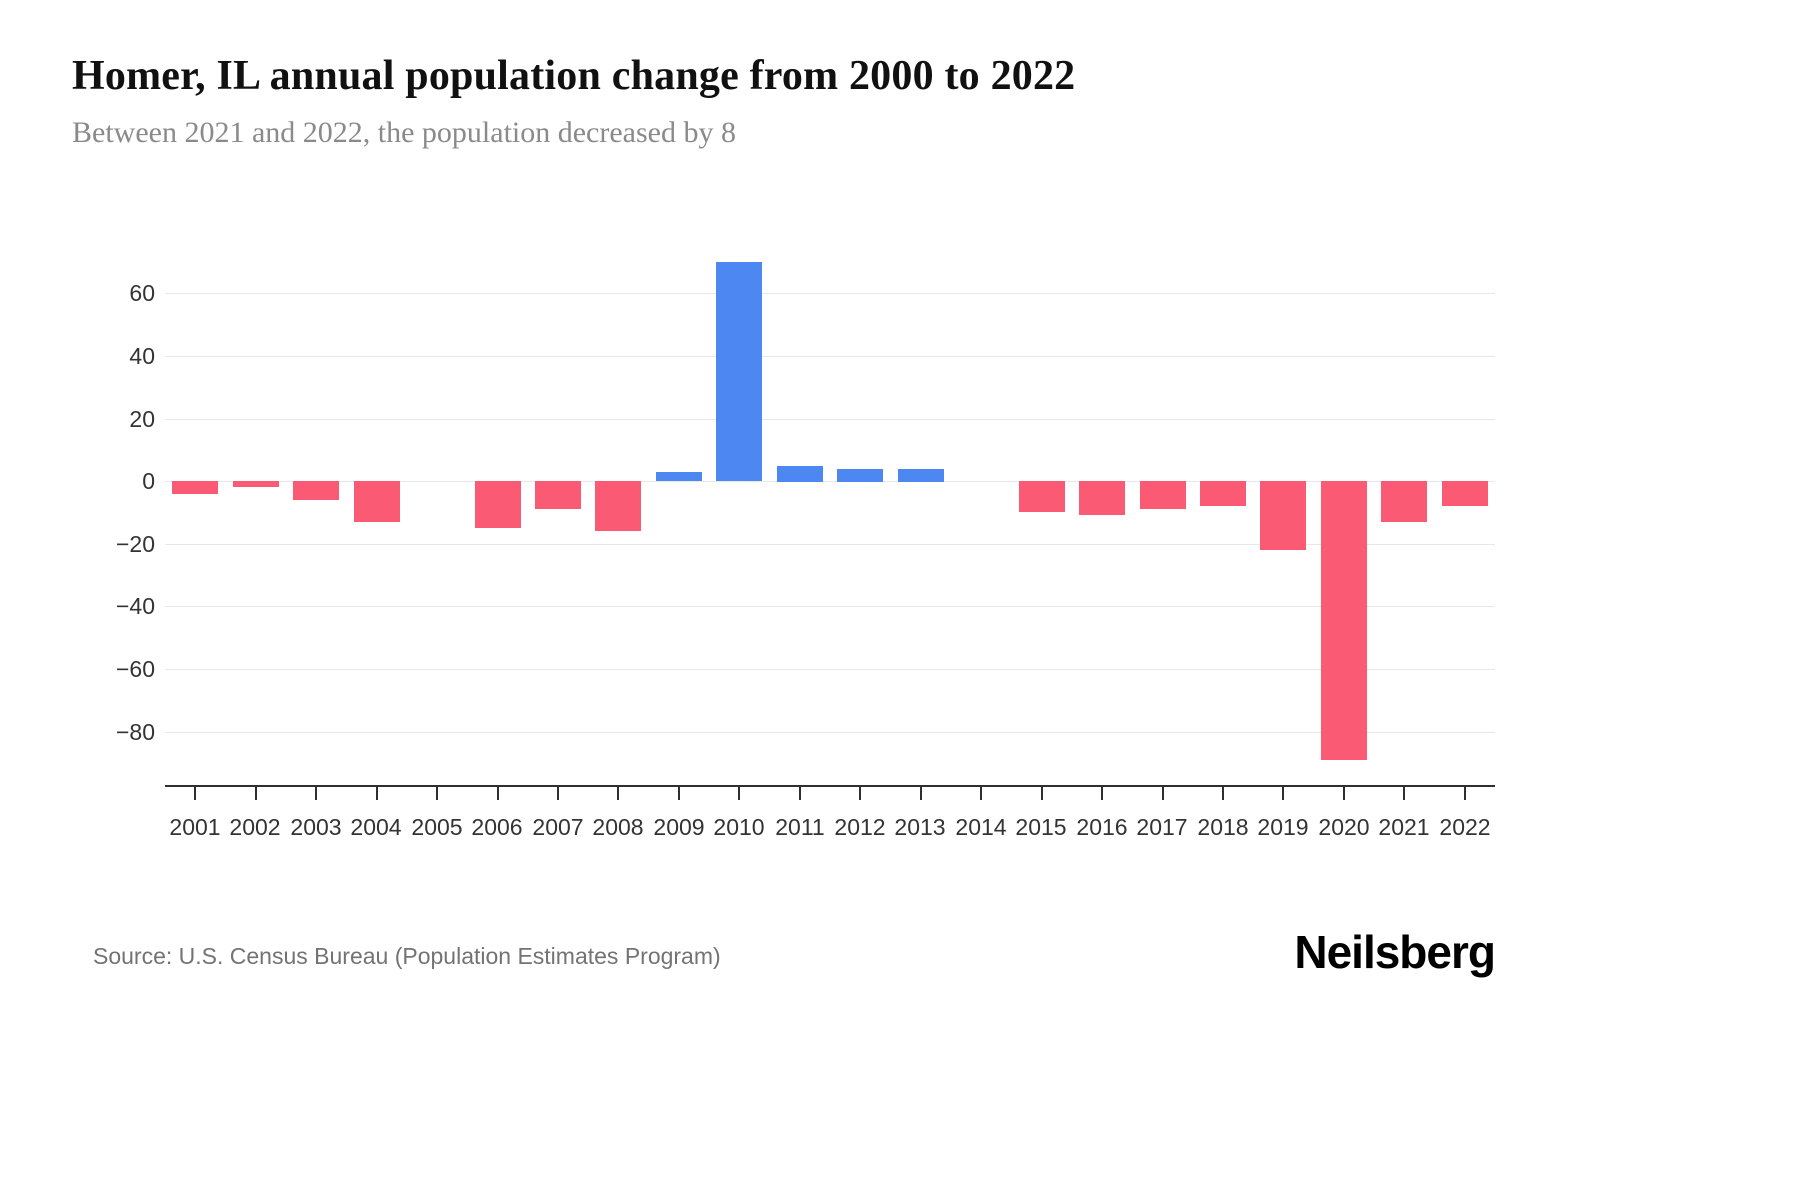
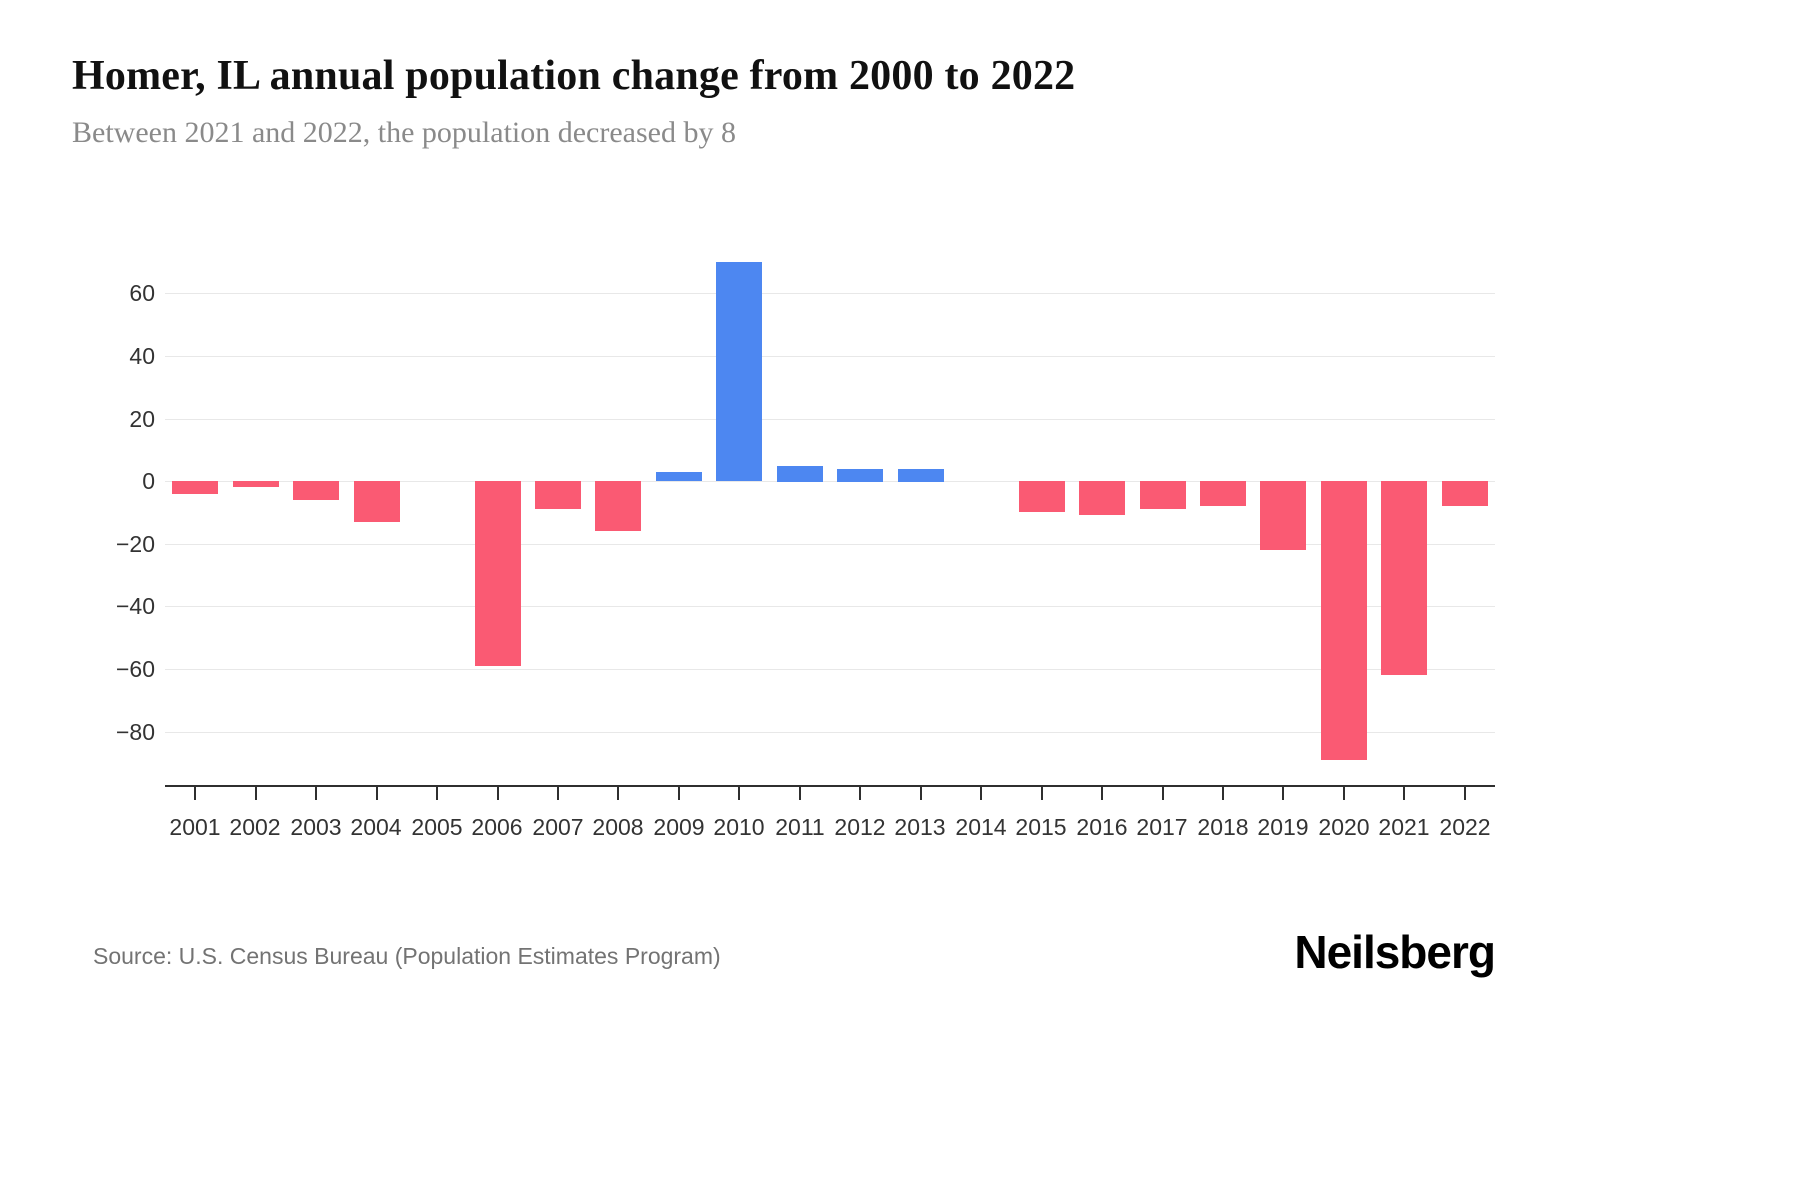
2006: -15 -> -59
2021: -13 -> -62
